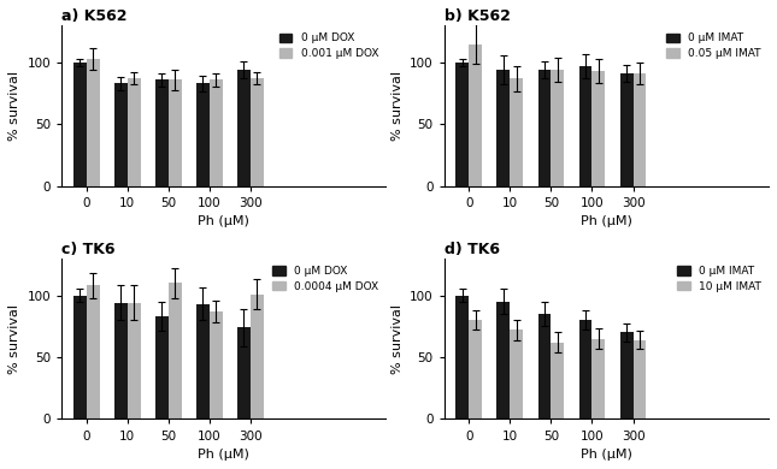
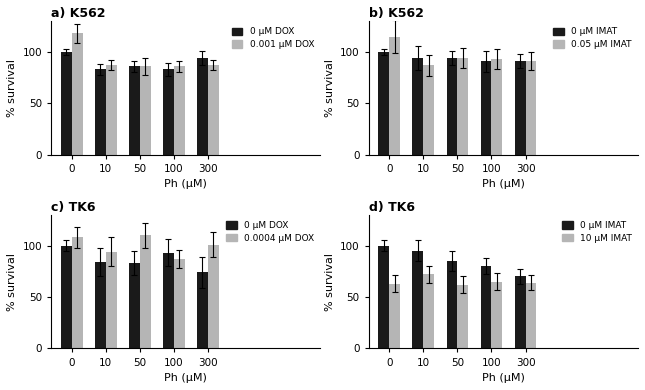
a) K562/0.001 μM DOX/0: 103 -> 118
b) K562/0 μM IMAT/100: 97 -> 91
c) TK6/0 μM DOX/10: 94 -> 84
d) TK6/10 μM IMAT/0: 80 -> 63
